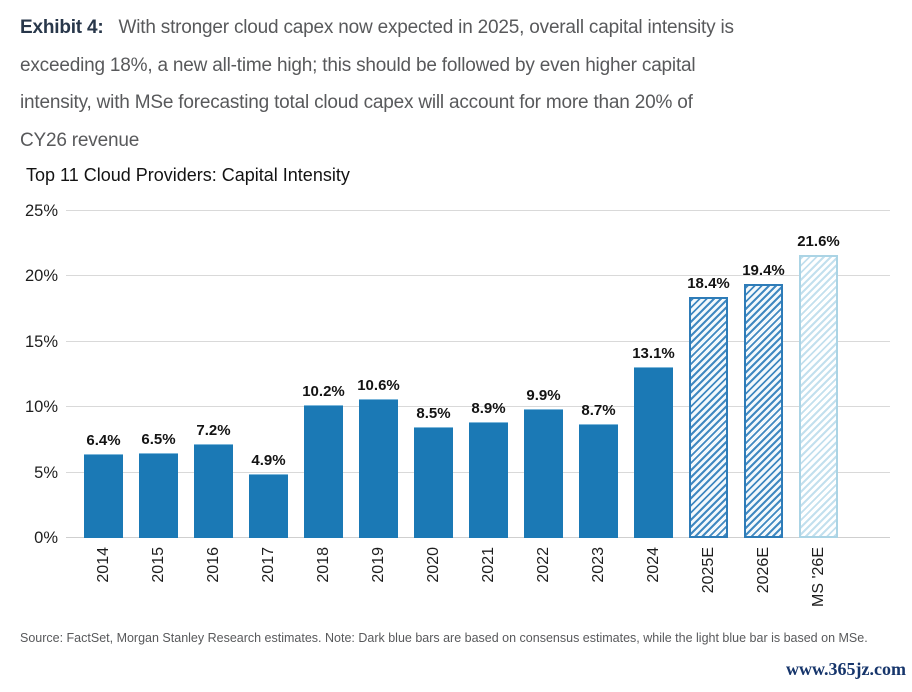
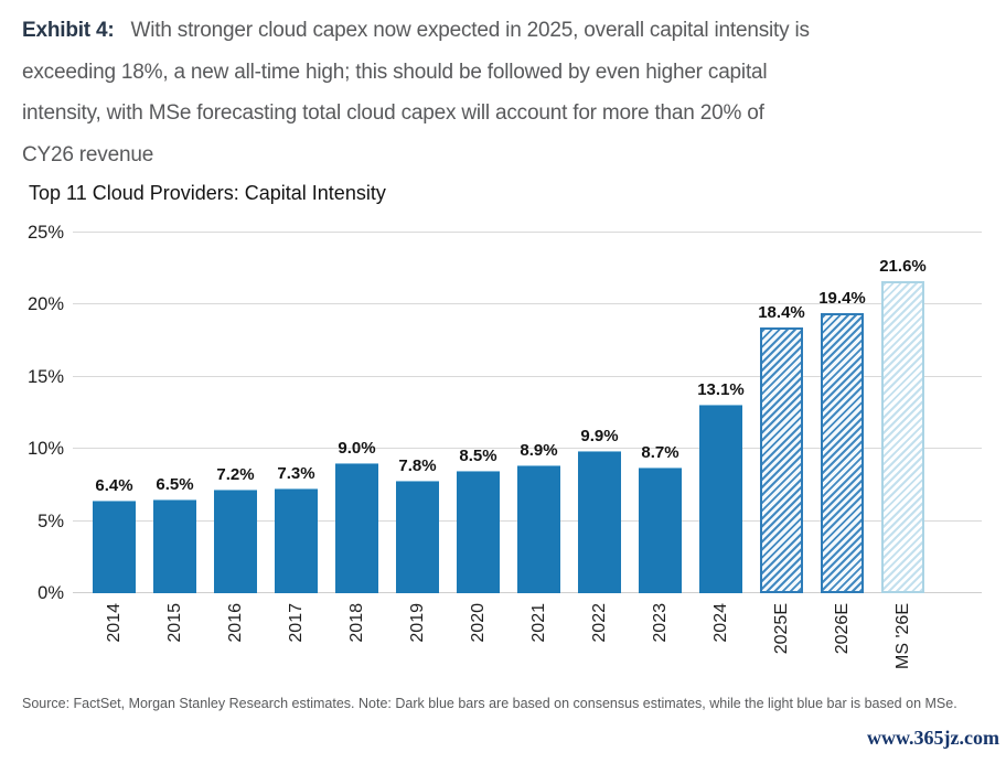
2017: 4.9% -> 7.3%
2018: 10.2% -> 9.0%
2019: 10.6% -> 7.8%
